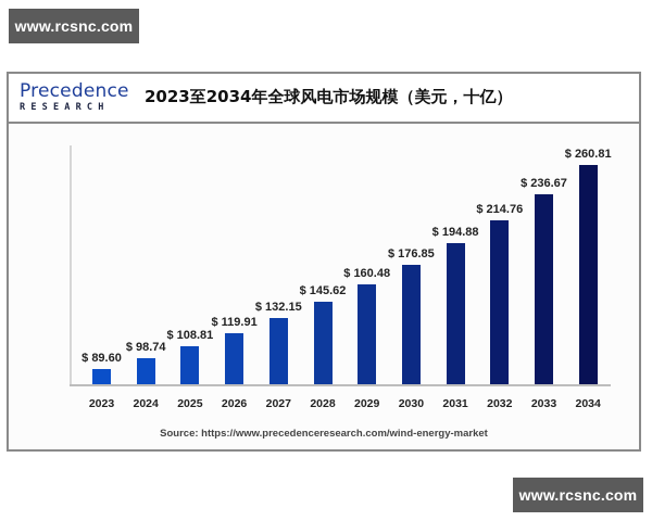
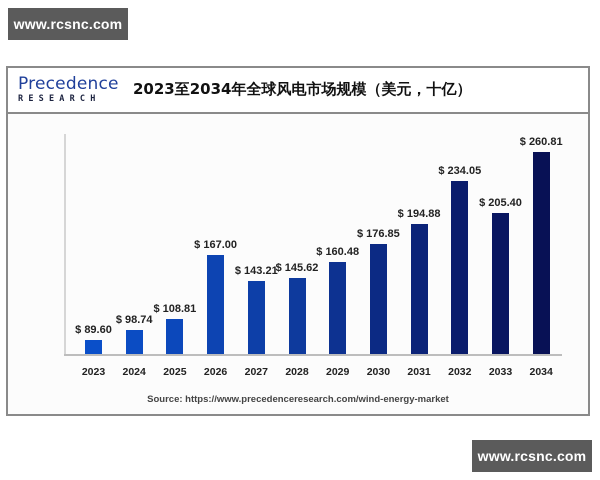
2026: 119.91 -> 167.00
2027: 132.15 -> 143.21
2032: 214.76 -> 234.05
2033: 236.67 -> 205.40
